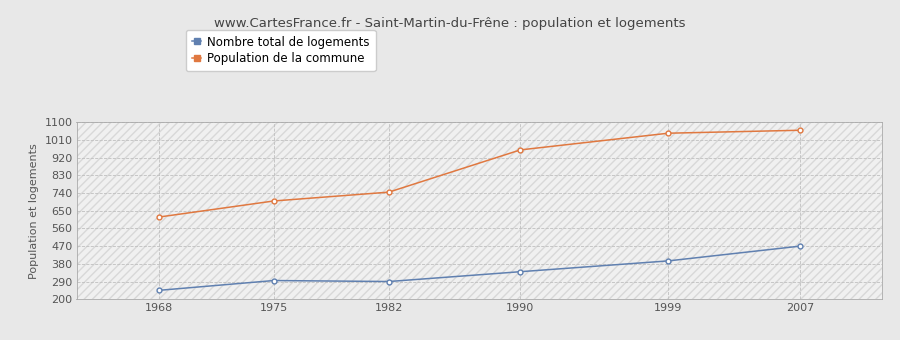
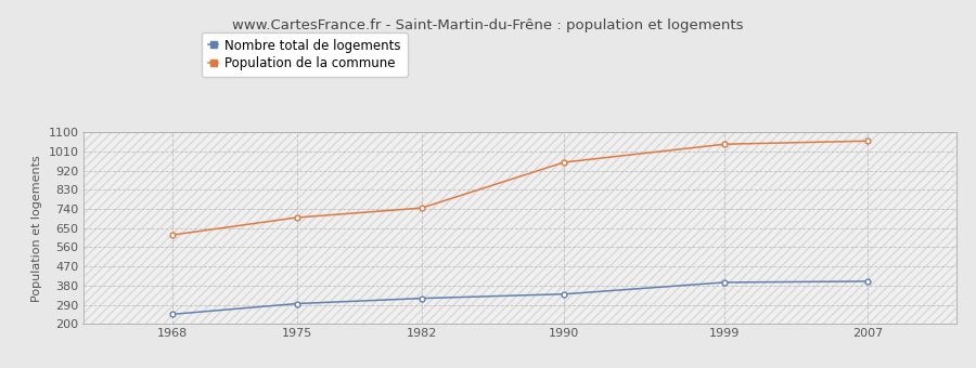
Nombre total de logements/1982: 290 -> 320
Nombre total de logements/2007: 470 -> 400
